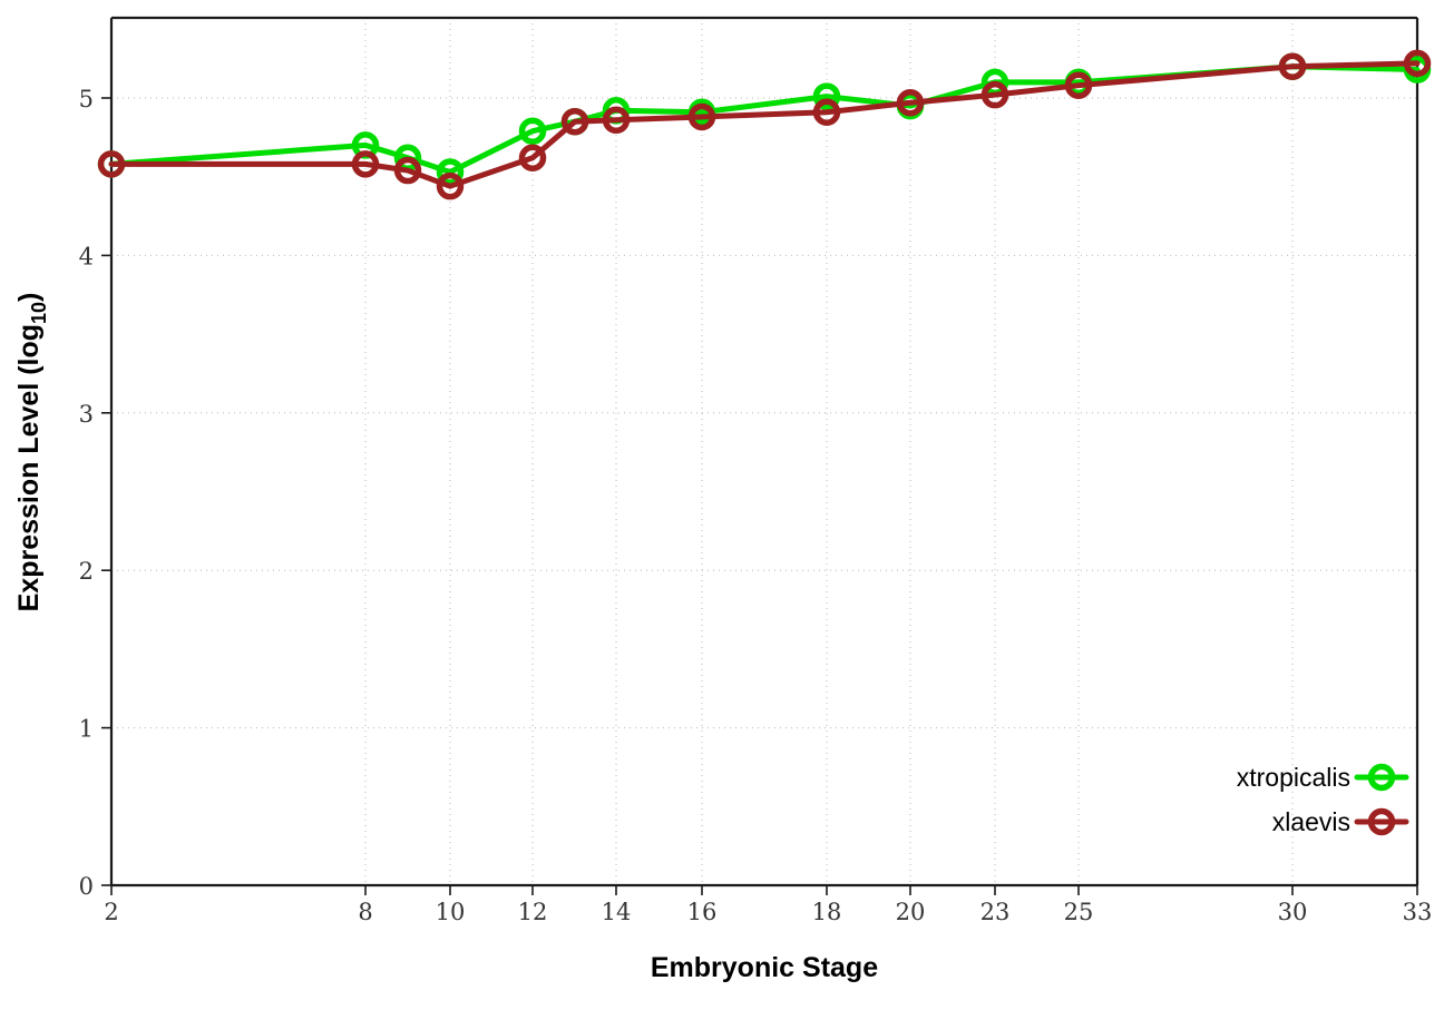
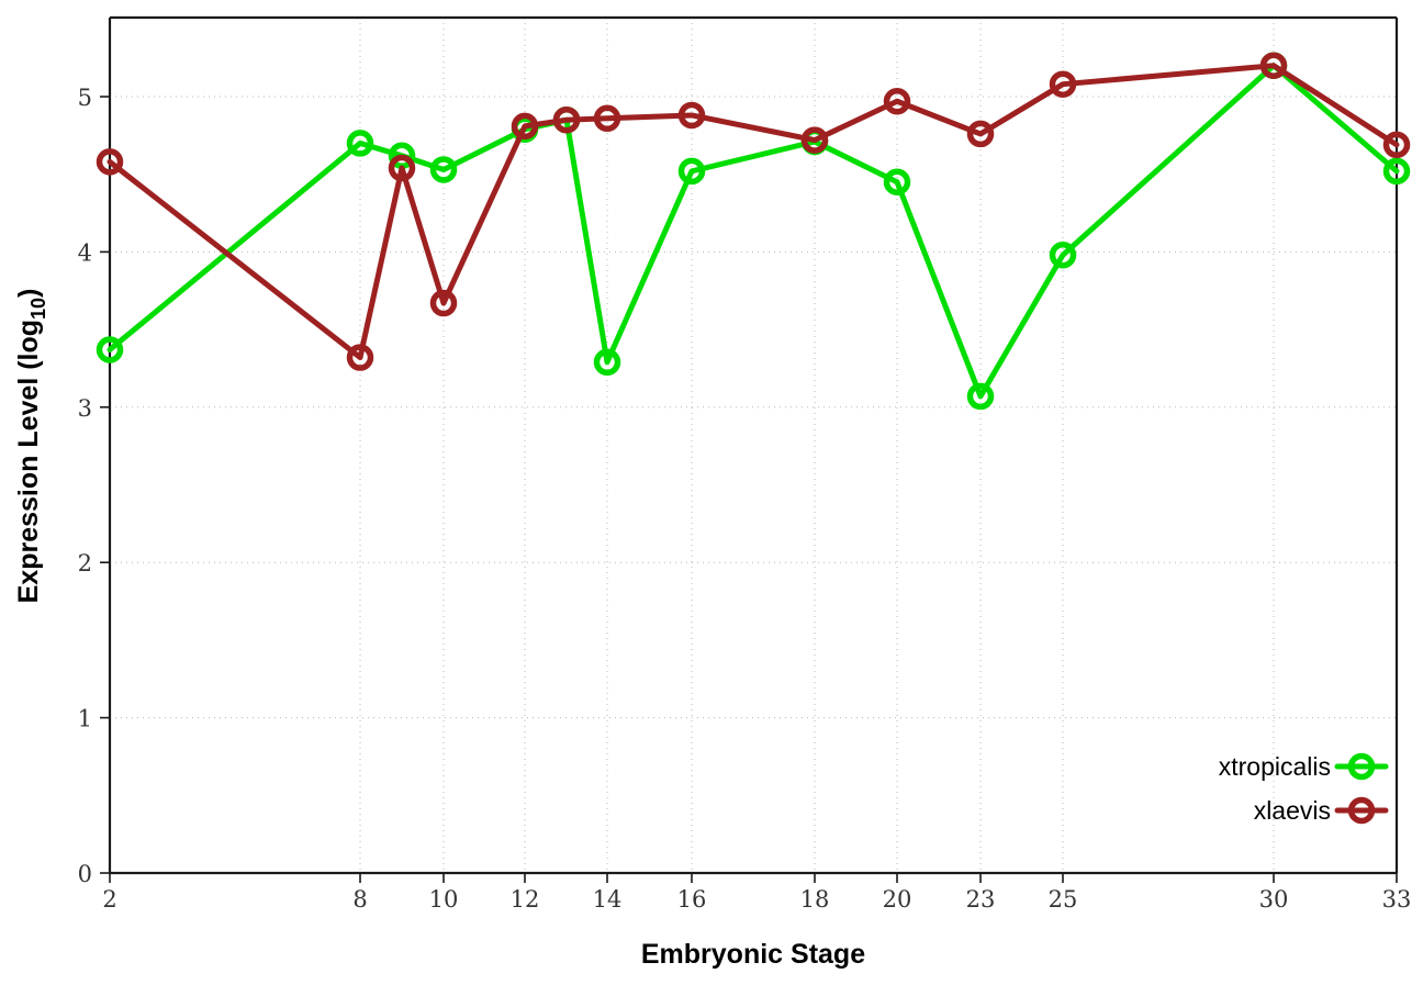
xtropicalis/2: 4.58 -> 3.37
xlaevis/8: 4.58 -> 3.32
xlaevis/10: 4.44 -> 3.67
xlaevis/12: 4.62 -> 4.81
xtropicalis/14: 4.92 -> 3.29
xtropicalis/16: 4.91 -> 4.52
xtropicalis/18: 5.01 -> 4.71
xlaevis/18: 4.91 -> 4.72
xtropicalis/20: 4.95 -> 4.45
xtropicalis/23: 5.10 -> 3.07
xlaevis/23: 5.02 -> 4.76
xtropicalis/25: 5.10 -> 3.98
xtropicalis/33: 5.18 -> 4.52
xlaevis/33: 5.22 -> 4.69
